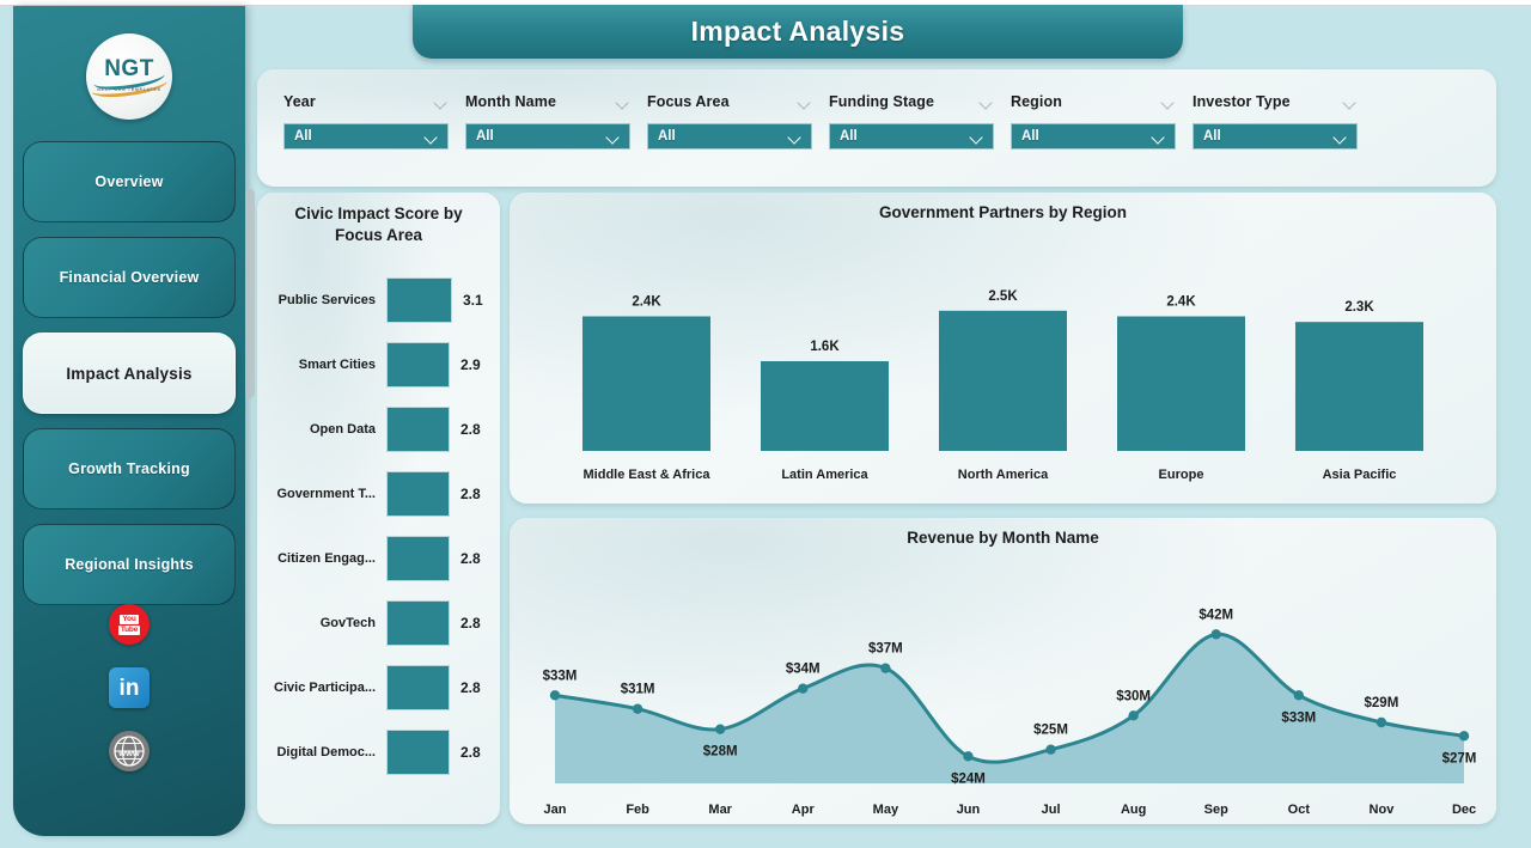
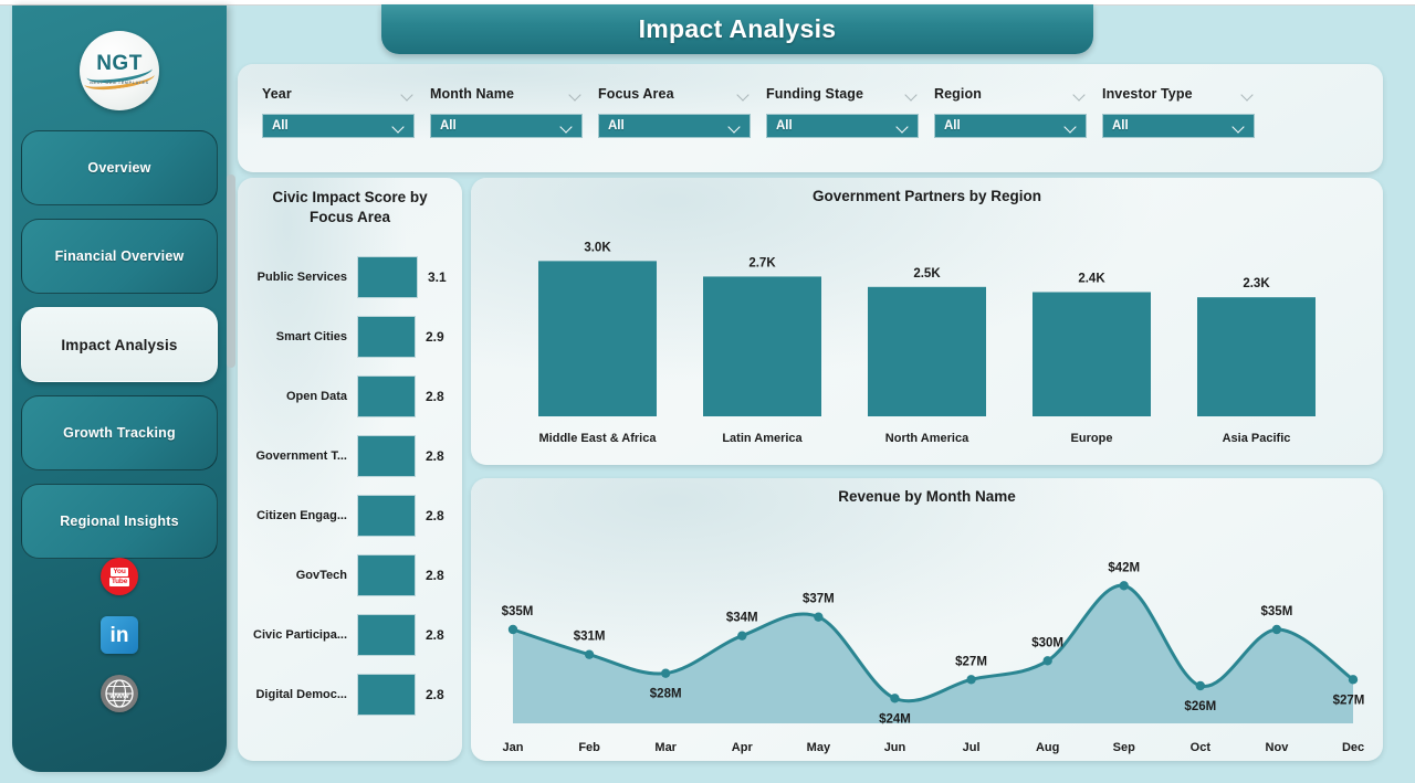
Government Partners by Region/Middle East & Africa: 2.4K -> 3.0K
Government Partners by Region/Latin America: 1.6K -> 2.7K
Revenue by Month Name/Jan: $33M -> $35M
Revenue by Month Name/Jul: $25M -> $27M
Revenue by Month Name/Oct: $33M -> $26M
Revenue by Month Name/Nov: $29M -> $35M
